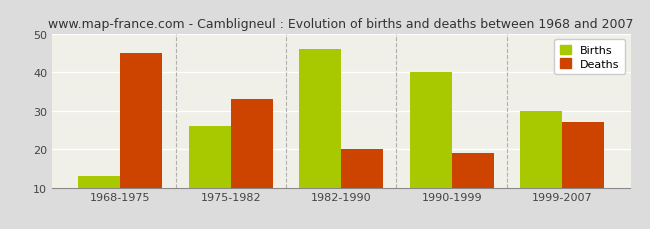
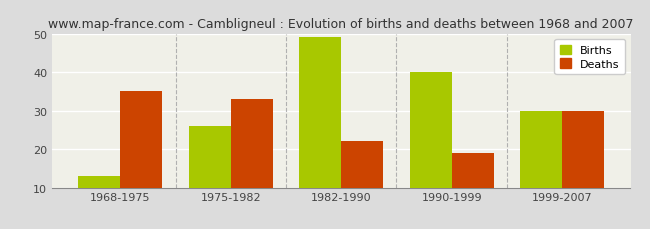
Deaths/1968-1975: 45 -> 35
Births/1982-1990: 46 -> 49
Deaths/1982-1990: 20 -> 22
Deaths/1999-2007: 27 -> 30
